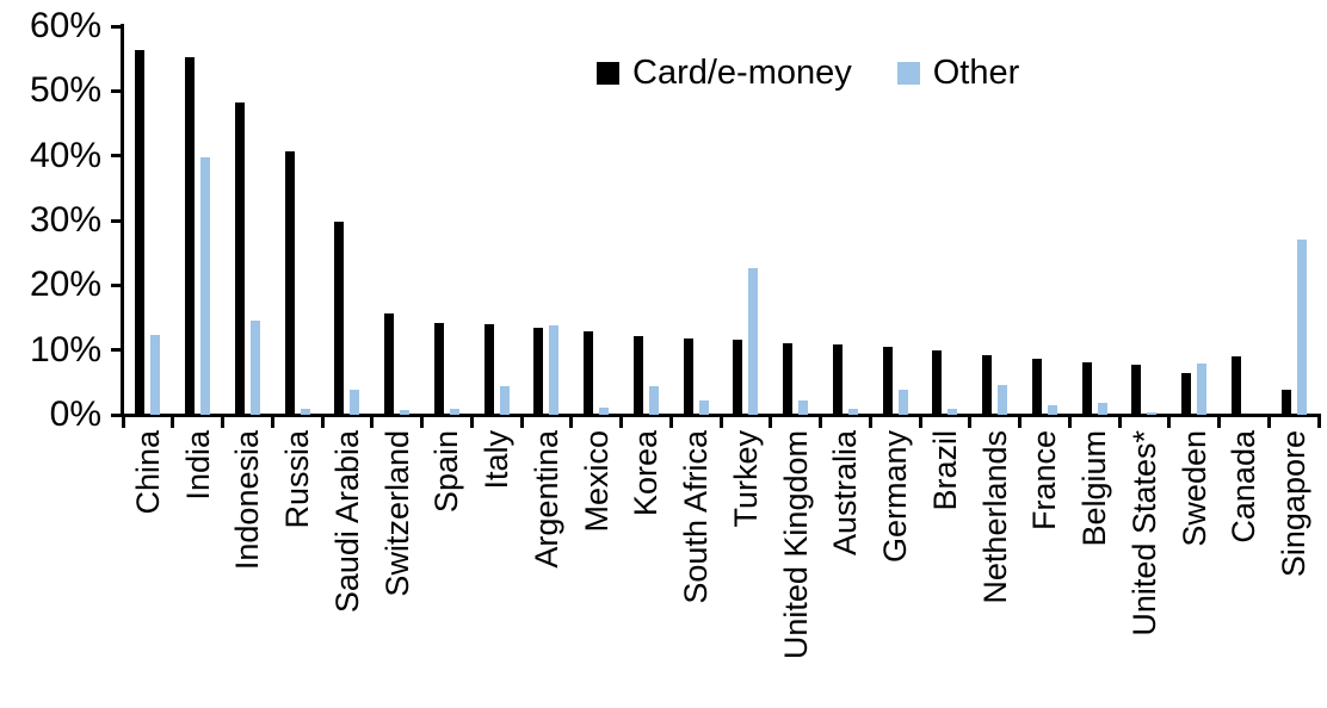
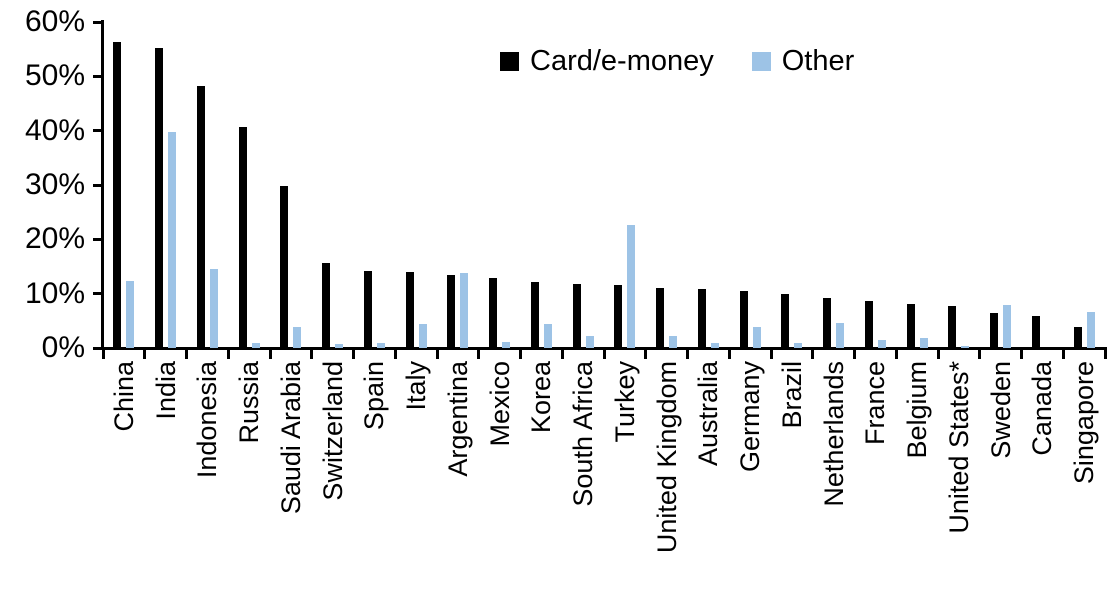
Card/e-money/Canada: 9% -> 6%
Other/Singapore: 27% -> 7%
